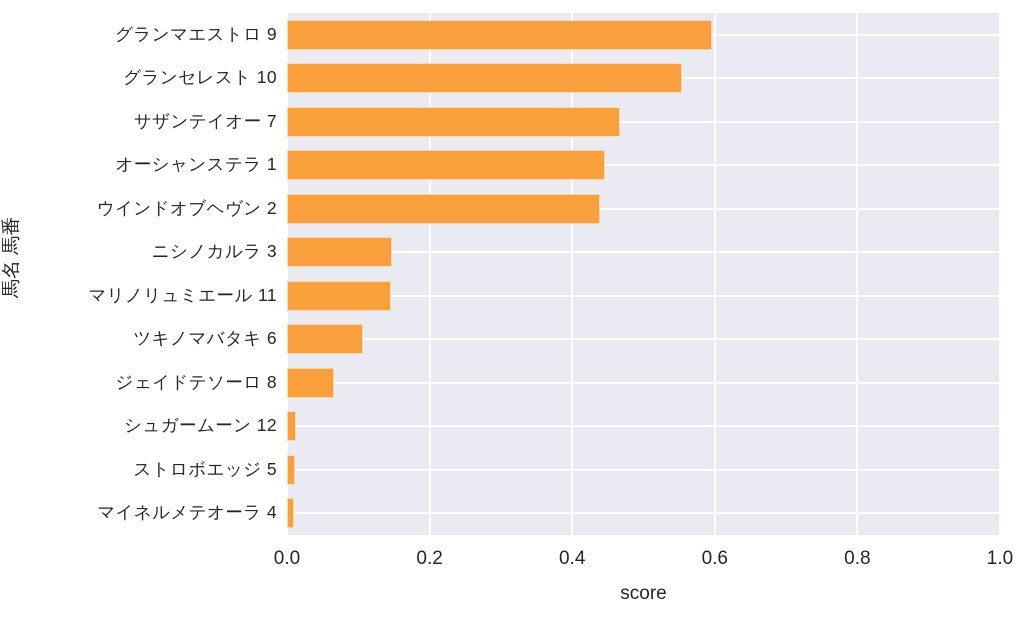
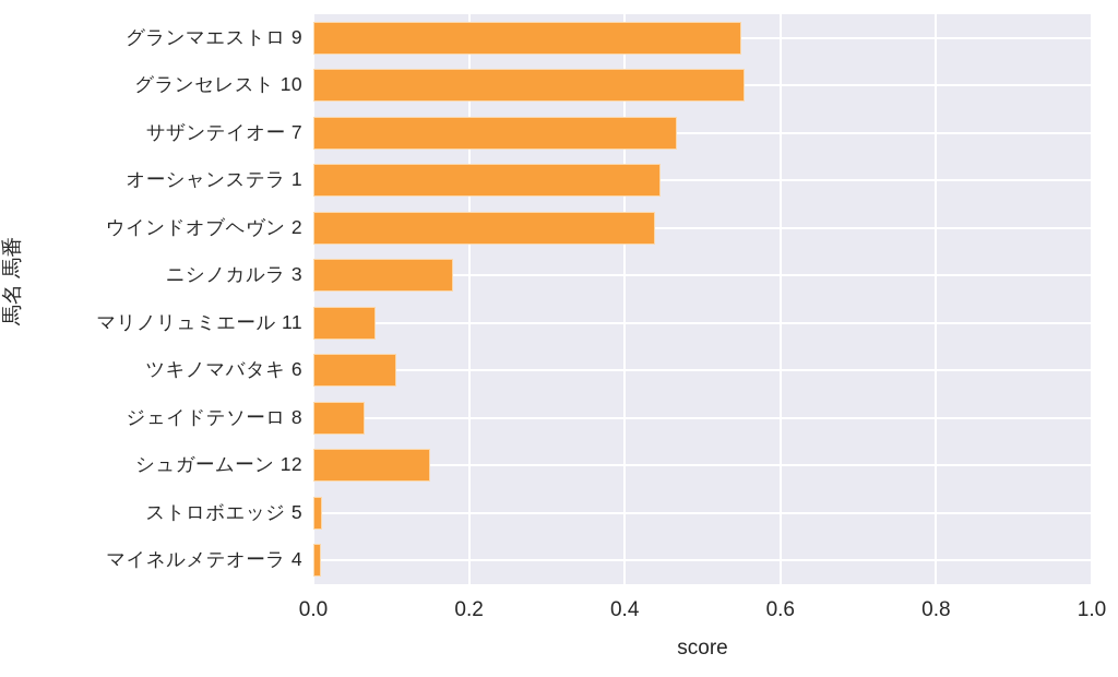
グランマエストロ 9: 0.60 -> 0.55
ニシノカルラ 3: 0.15 -> 0.18
マリノリュミエール 11: 0.15 -> 0.08
シュガームーン 12: 0.01 -> 0.15
